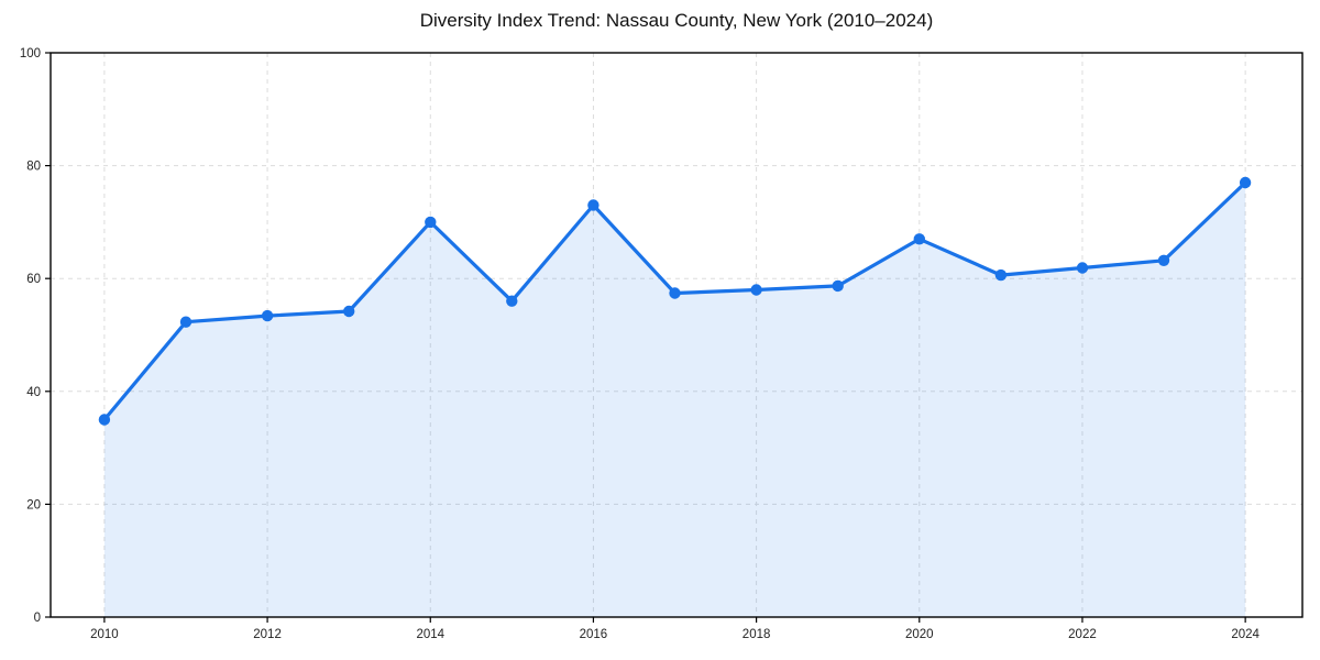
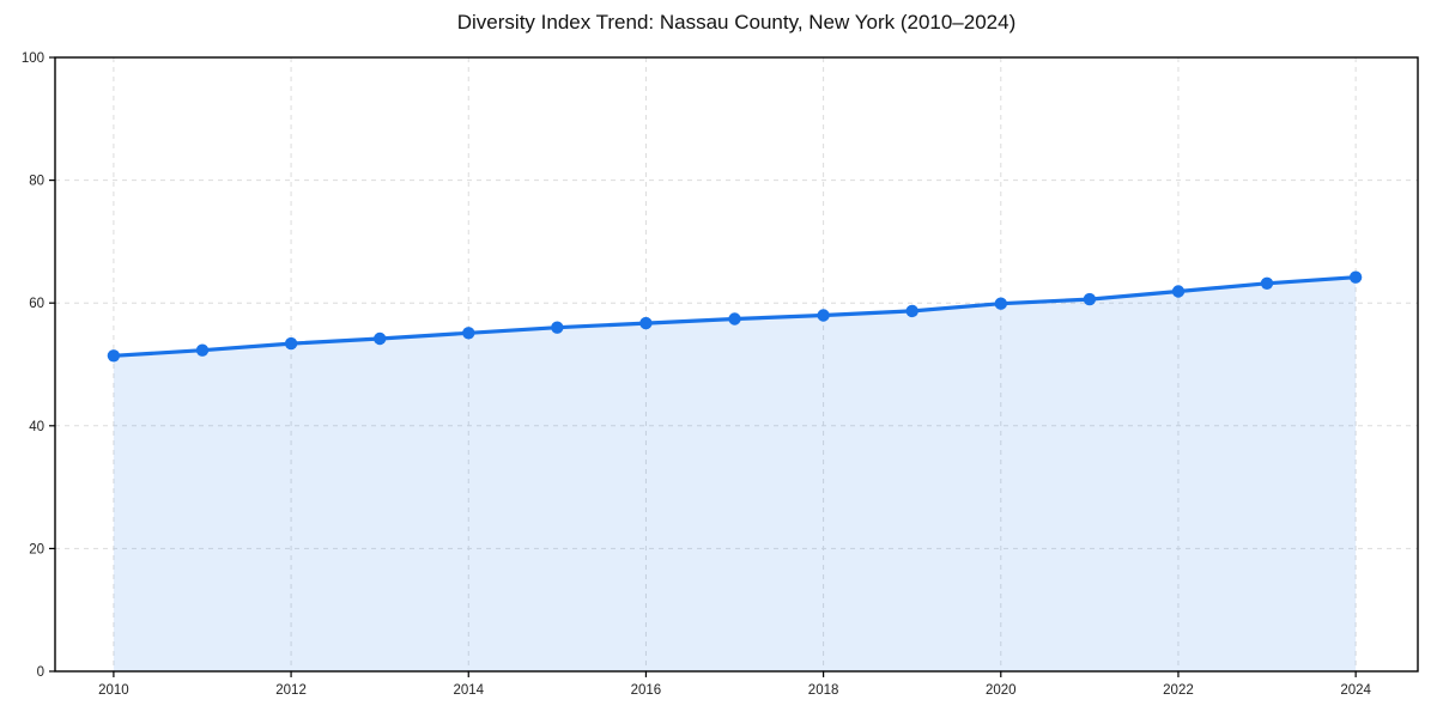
2010: 35 -> 51
2014: 70 -> 55
2016: 73 -> 57
2020: 67 -> 60
2024: 77 -> 64
